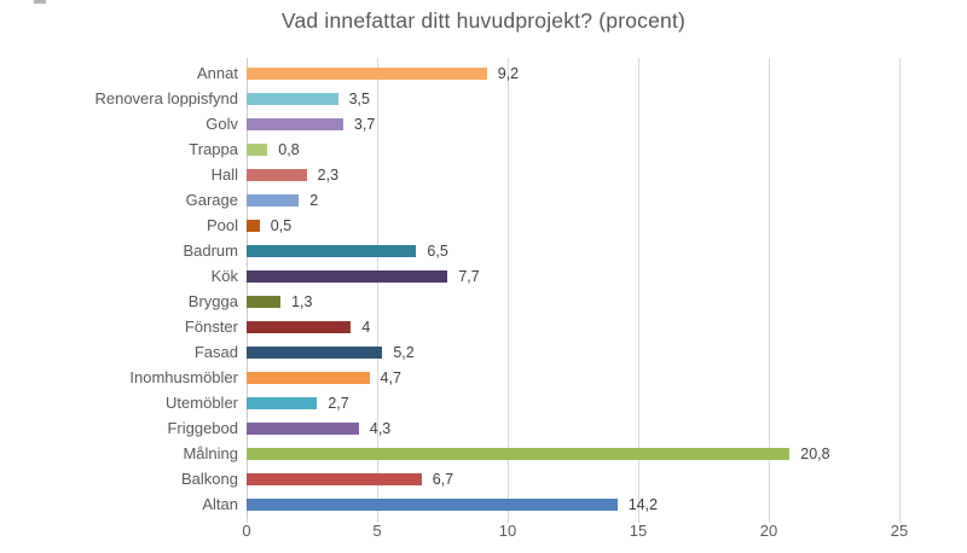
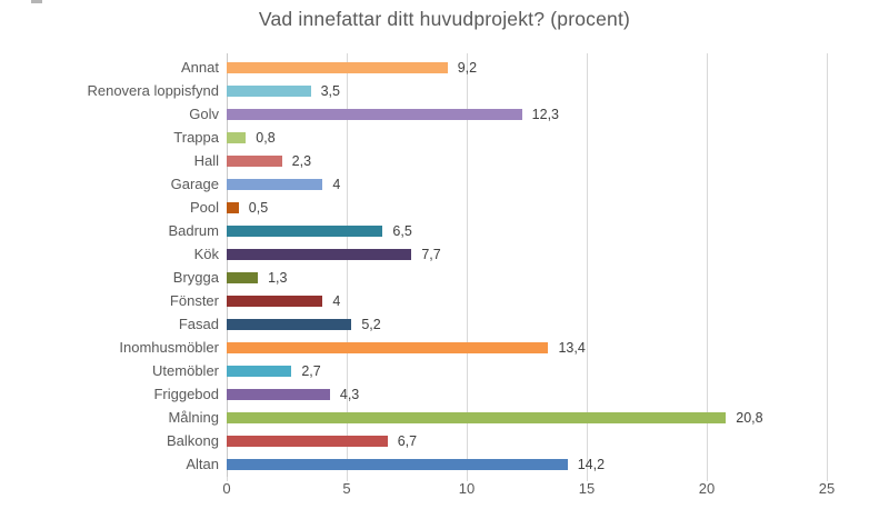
Golv: 3,7 -> 12,3
Garage: 2 -> 4
Inomhusmöbler: 4,7 -> 13,4
